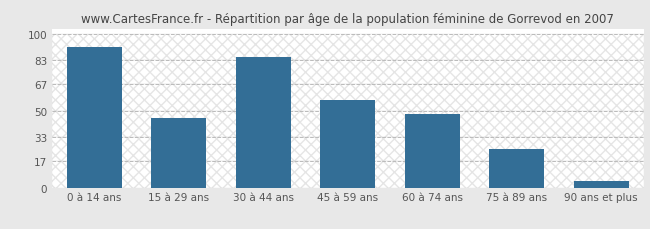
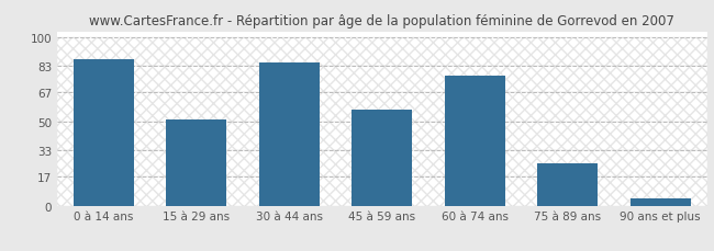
0 à 14 ans: 91 -> 87
15 à 29 ans: 45 -> 51
60 à 74 ans: 48 -> 77
